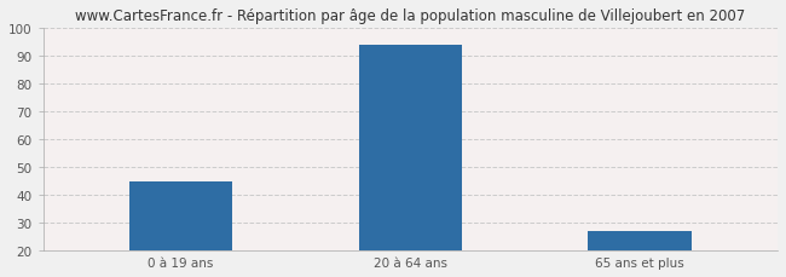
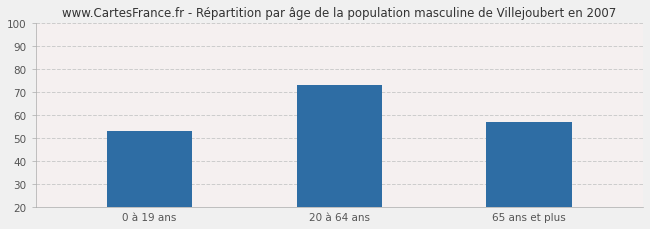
0 à 19 ans: 45 -> 53
20 à 64 ans: 94 -> 73
65 ans et plus: 27 -> 57
